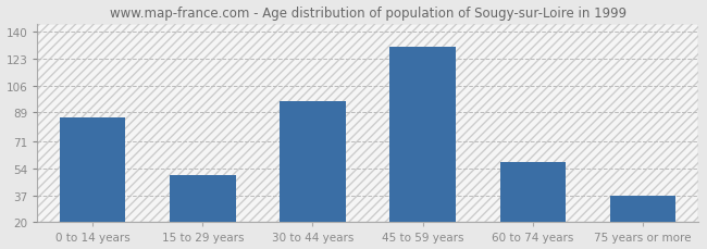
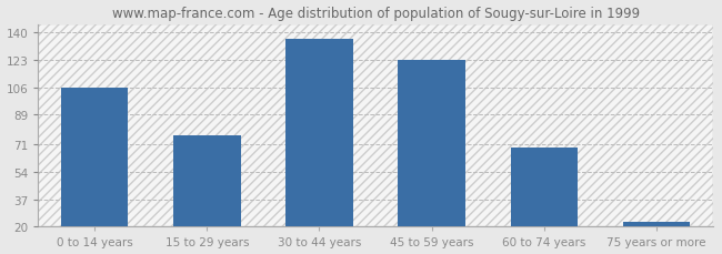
0 to 14 years: 86 -> 106
15 to 29 years: 50 -> 76
30 to 44 years: 96 -> 136
45 to 59 years: 130 -> 123
60 to 74 years: 58 -> 69
75 years or more: 37 -> 23
